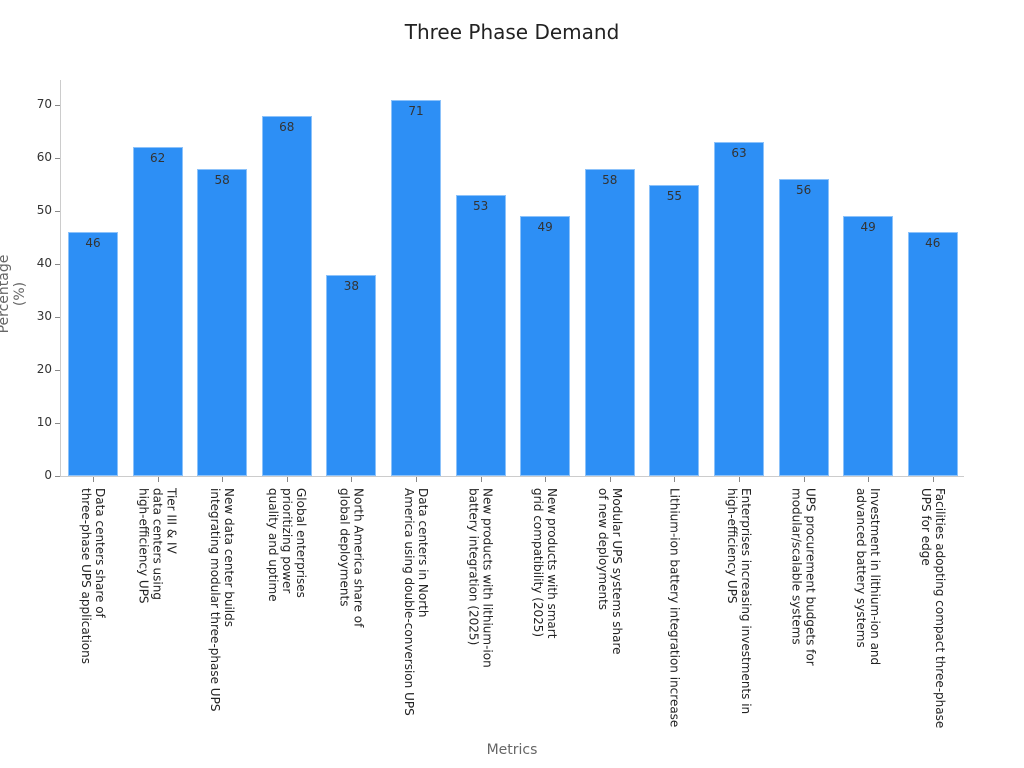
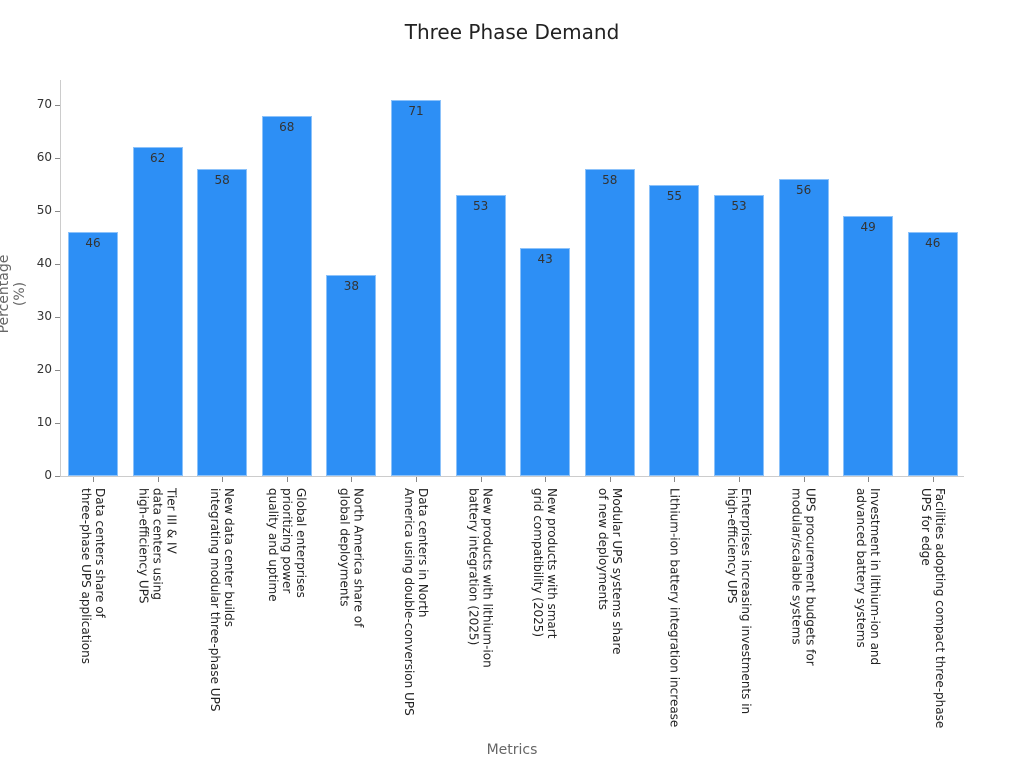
New products with smart grid compatibility (2025): 49 -> 43
Enterprises increasing investments in high-efficiency UPS: 63 -> 53
